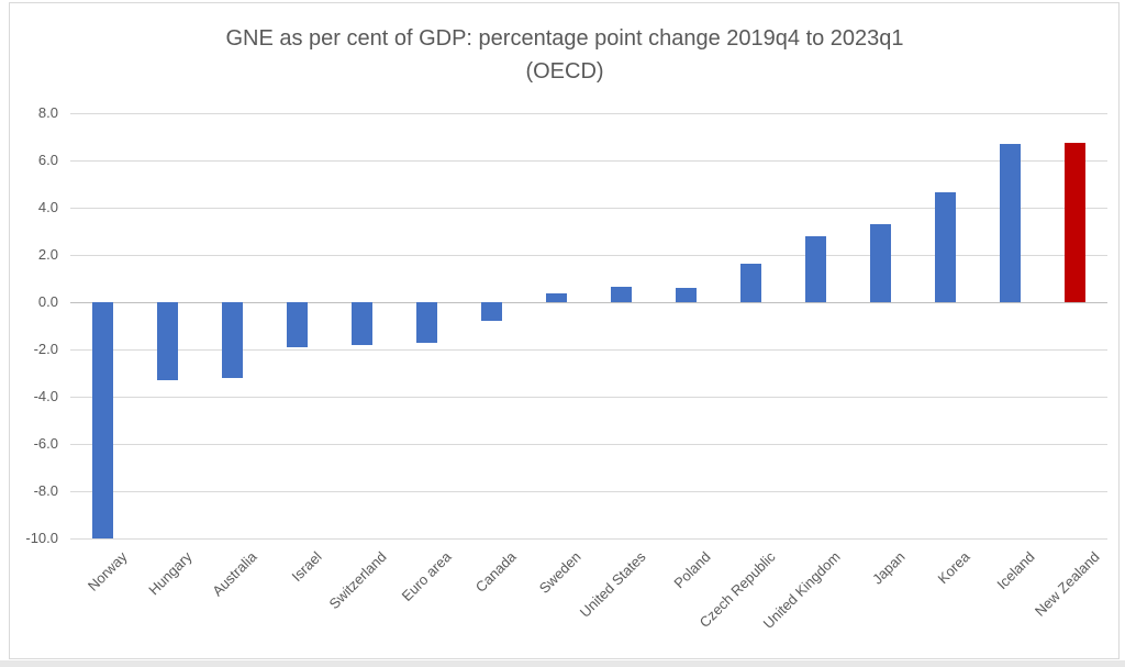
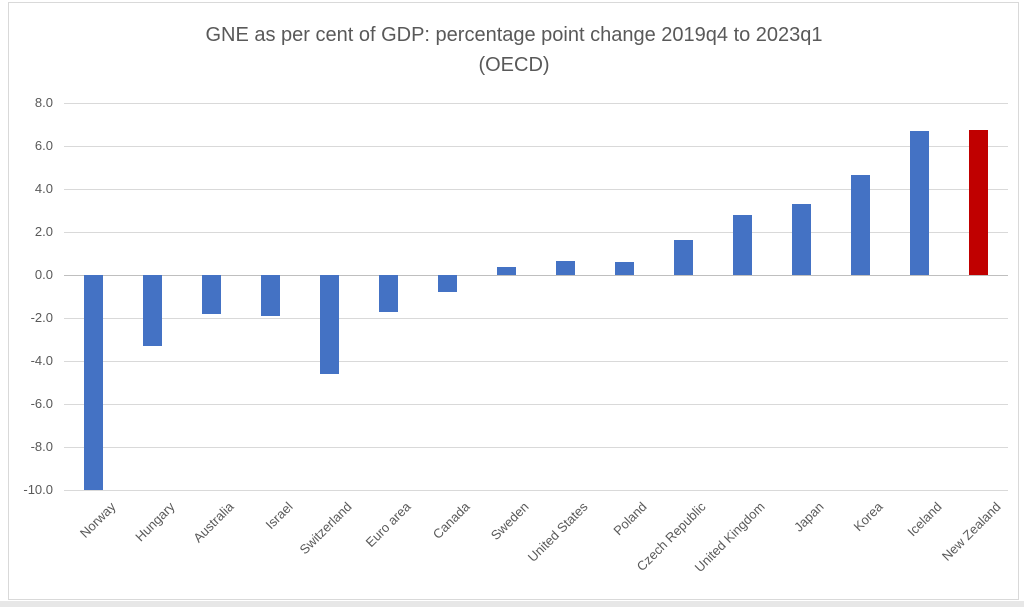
Australia: -3.2 -> -1.8
Switzerland: -1.8 -> -4.6
